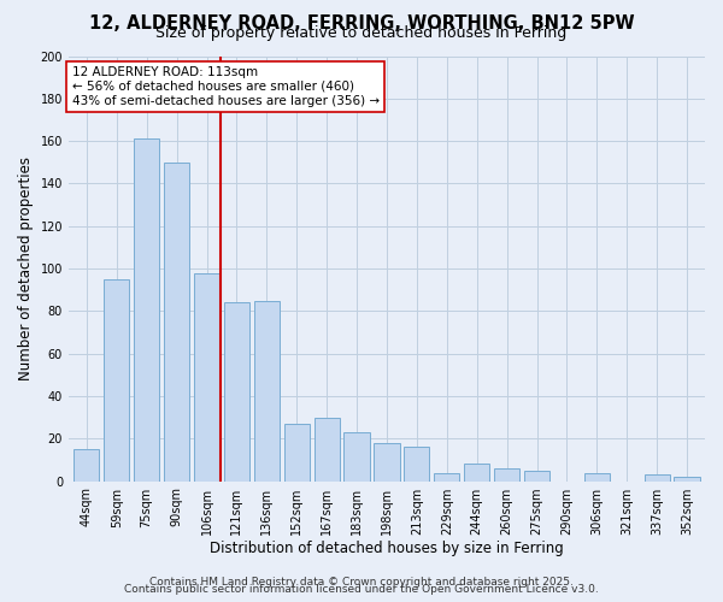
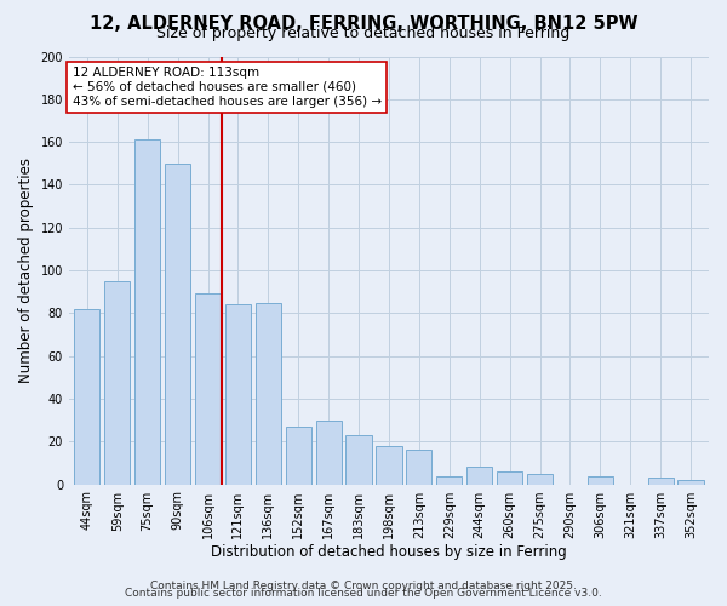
44sqm: 15 -> 82
106sqm: 98 -> 89
